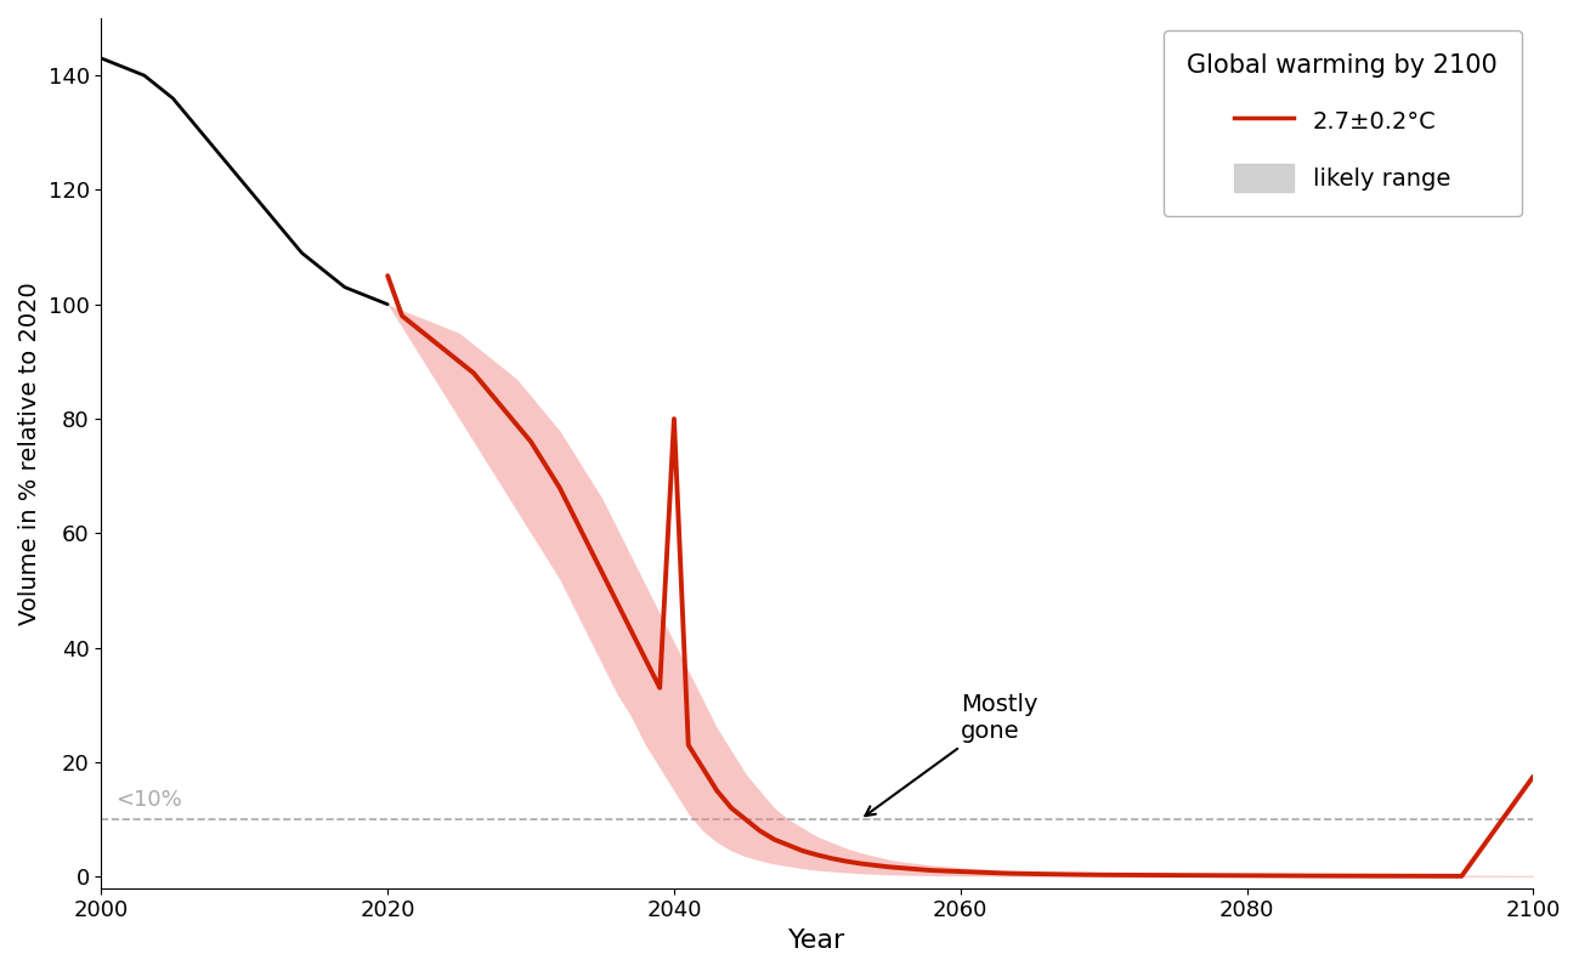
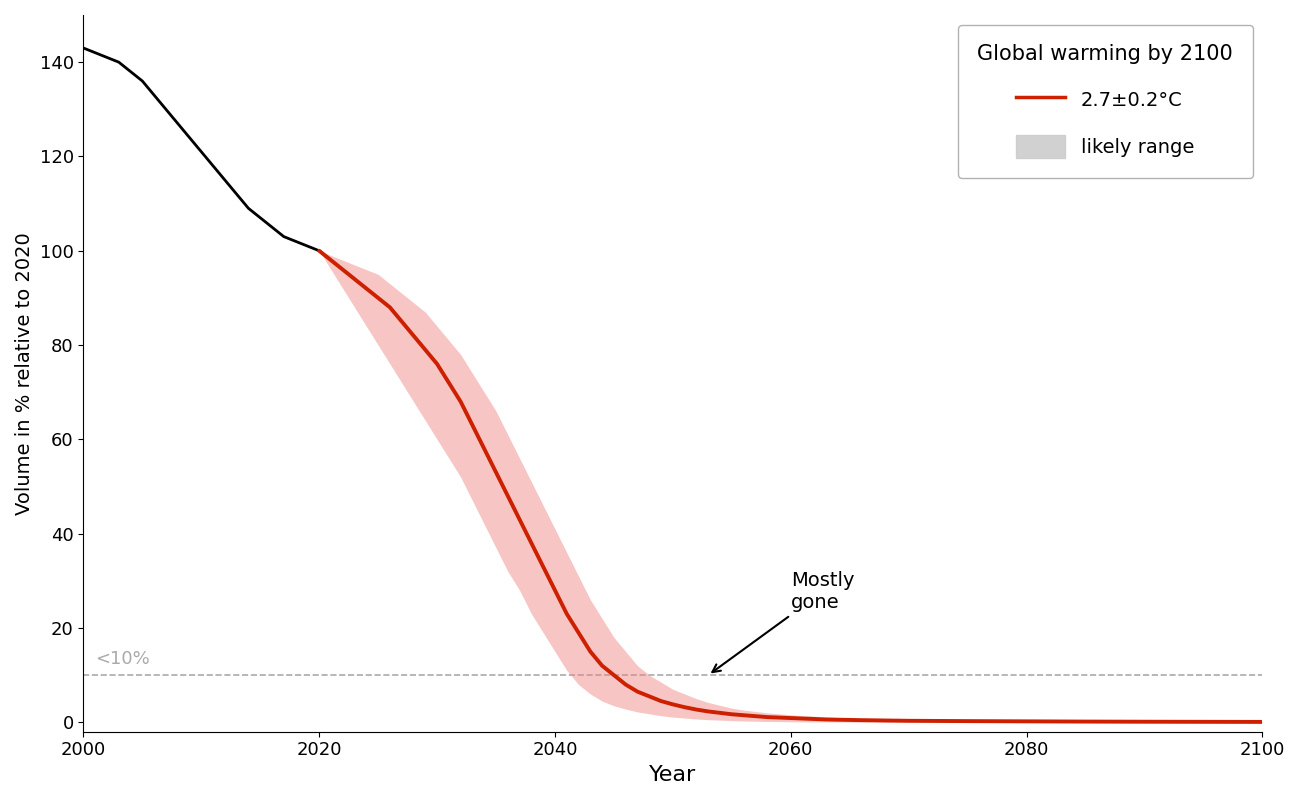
2.7±0.2°C/2020: 105.0 -> 100.0
2.7±0.2°C/2040: 80.0 -> 28.0
2.7±0.2°C/2100: 17.5 -> 0.1
